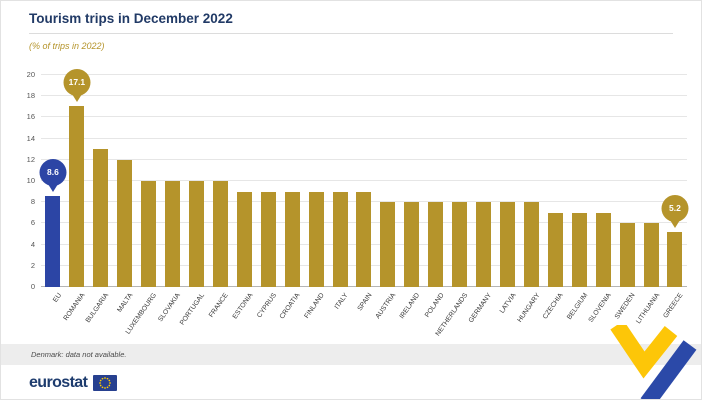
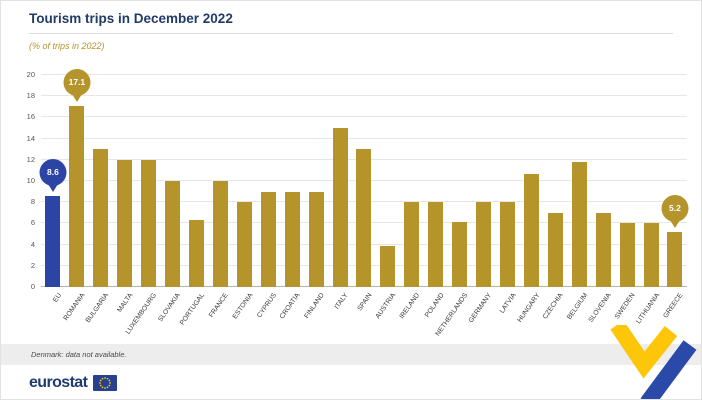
LUXEMBOURG: 10.0 -> 12.0
PORTUGAL: 10.0 -> 6.3
ESTONIA: 9.0 -> 8.0
ITALY: 9.0 -> 15.0
SPAIN: 9.0 -> 13.0
AUSTRIA: 8.0 -> 3.9
NETHERLANDS: 8.0 -> 6.1
HUNGARY: 8.0 -> 10.7
BELGIUM: 7.0 -> 11.8
